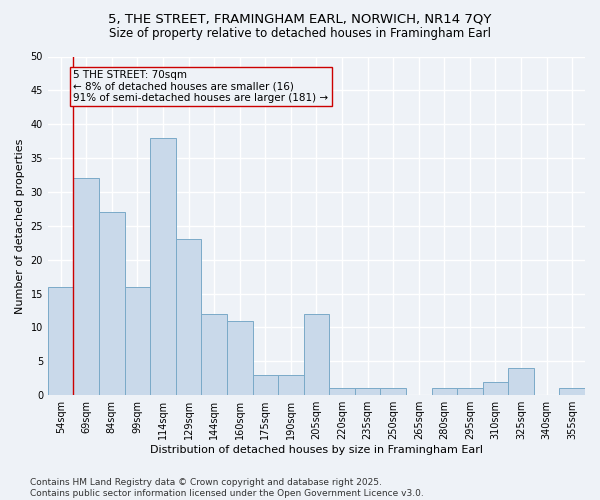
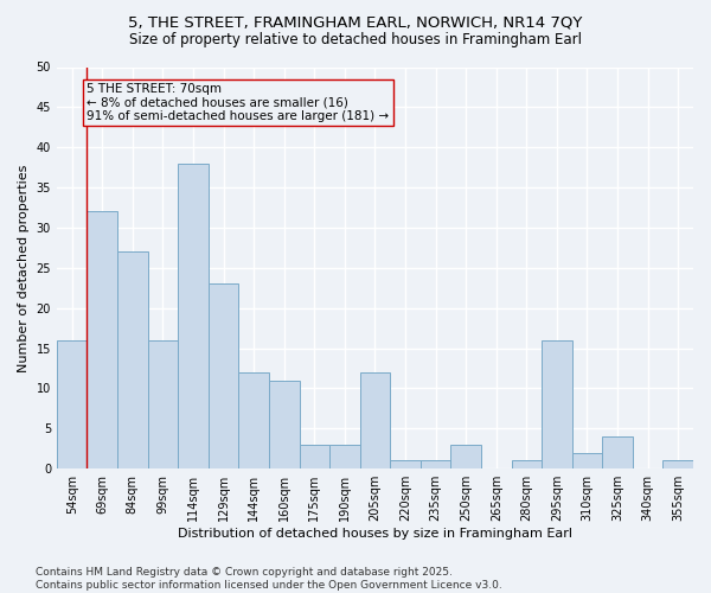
250sqm: 1 -> 3
295sqm: 1 -> 16
